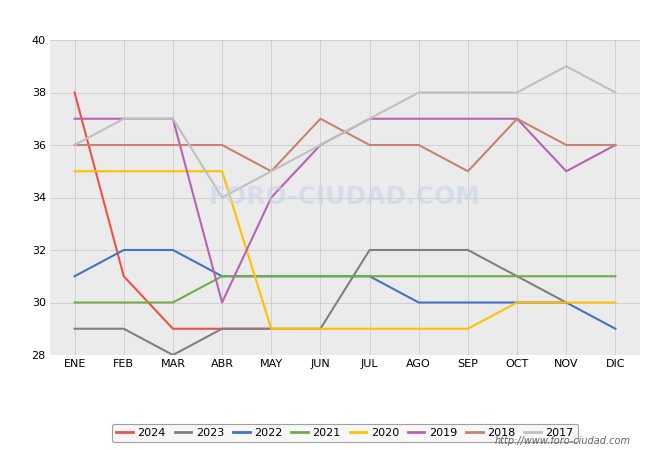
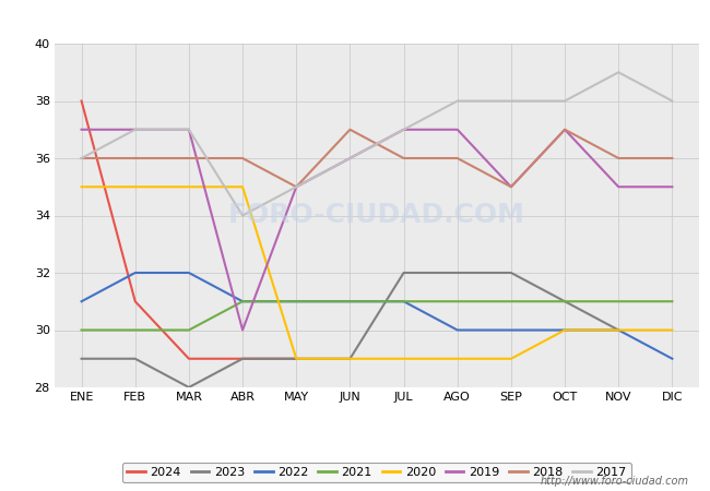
2019/MAY: 34 -> 35
2019/SEP: 37 -> 35
2019/DIC: 36 -> 35
